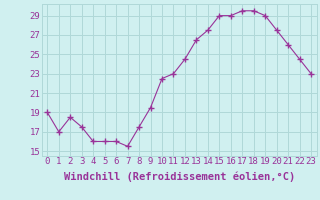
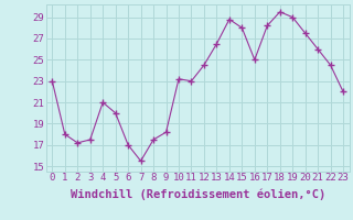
0: 19.0 -> 23.0
1: 17.0 -> 18.0
2: 18.5 -> 17.2
4: 16.0 -> 21.0
5: 16.0 -> 20.0
6: 16.0 -> 17.0
9: 19.5 -> 18.2
10: 22.5 -> 23.2
14: 27.5 -> 28.8
15: 29.0 -> 28.0
16: 29.0 -> 25.0
17: 29.5 -> 28.2
23: 23.0 -> 22.0
